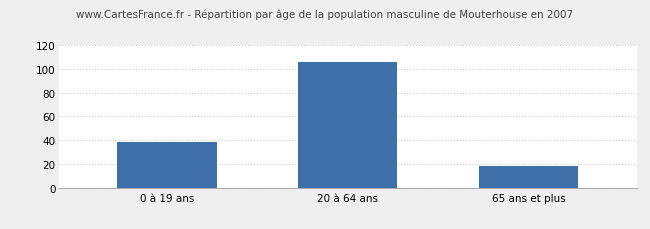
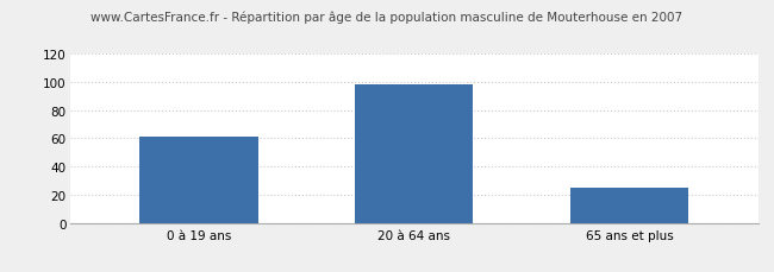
0 à 19 ans: 38 -> 61
20 à 64 ans: 106 -> 98
65 ans et plus: 18 -> 25
